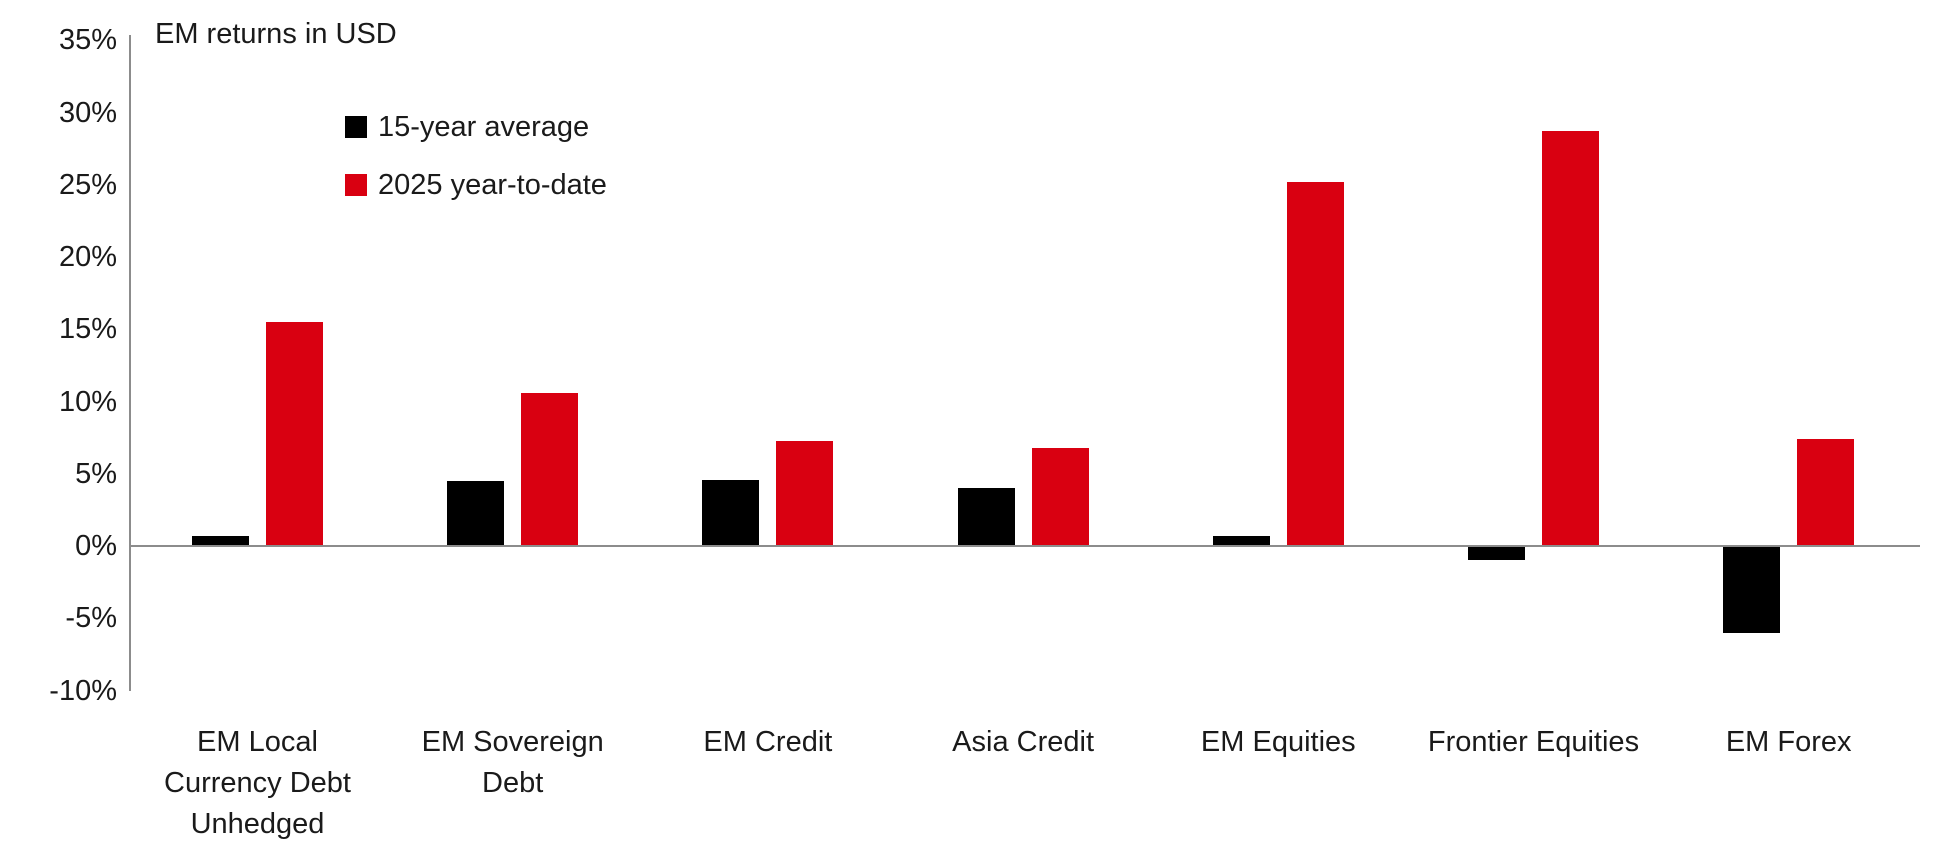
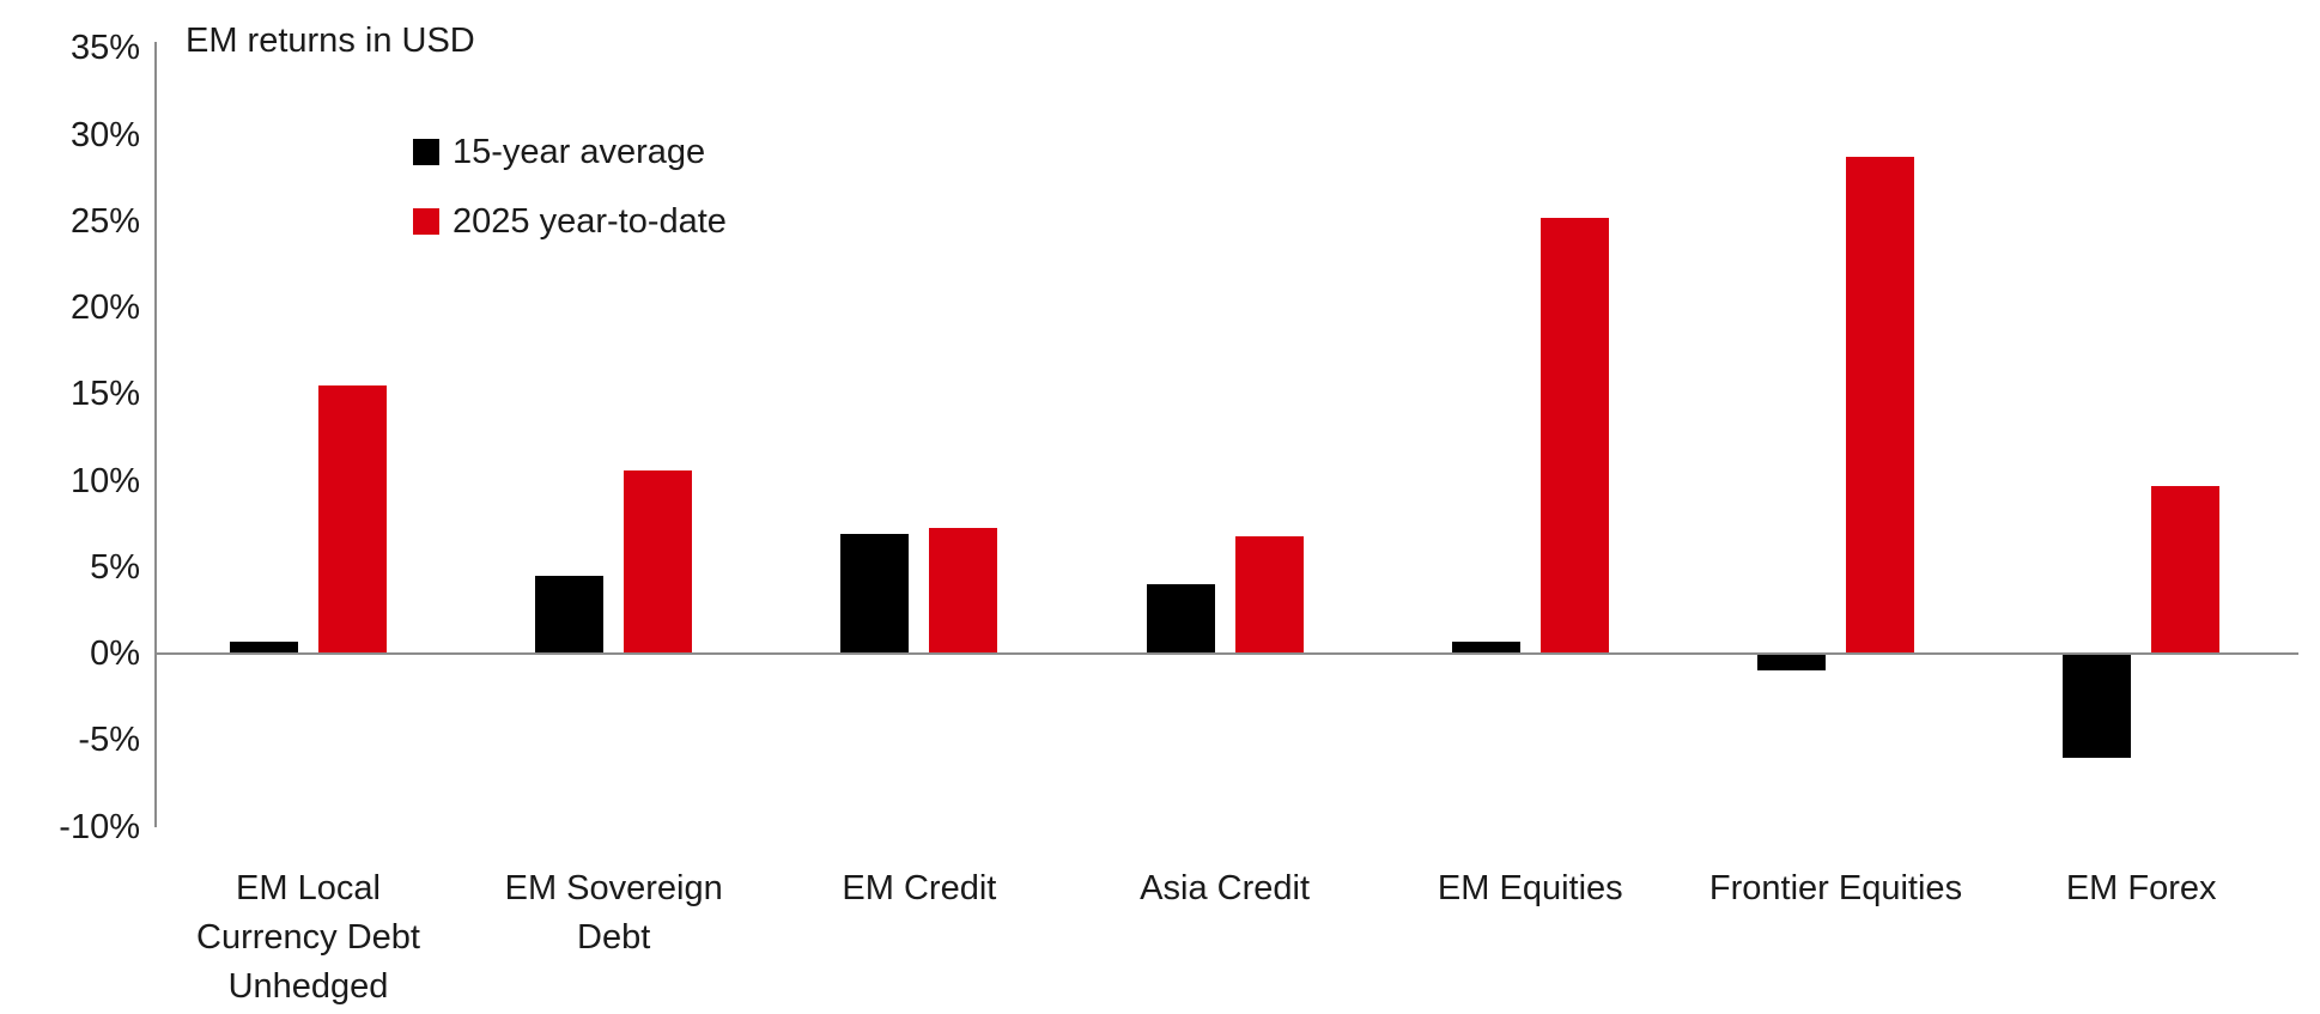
15-year average/EM Credit: 4.6% -> 6.9%
2025 year-to-date/EM Forex: 7.4% -> 9.7%
